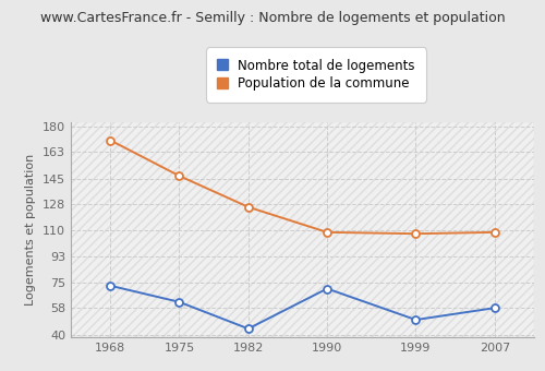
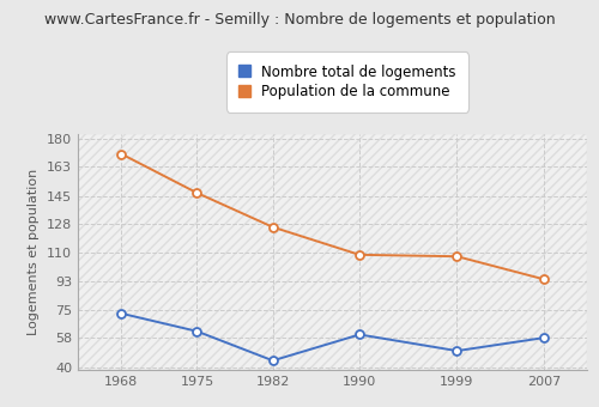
Nombre total de logements/1990: 71 -> 60
Population de la commune/2007: 109 -> 94
